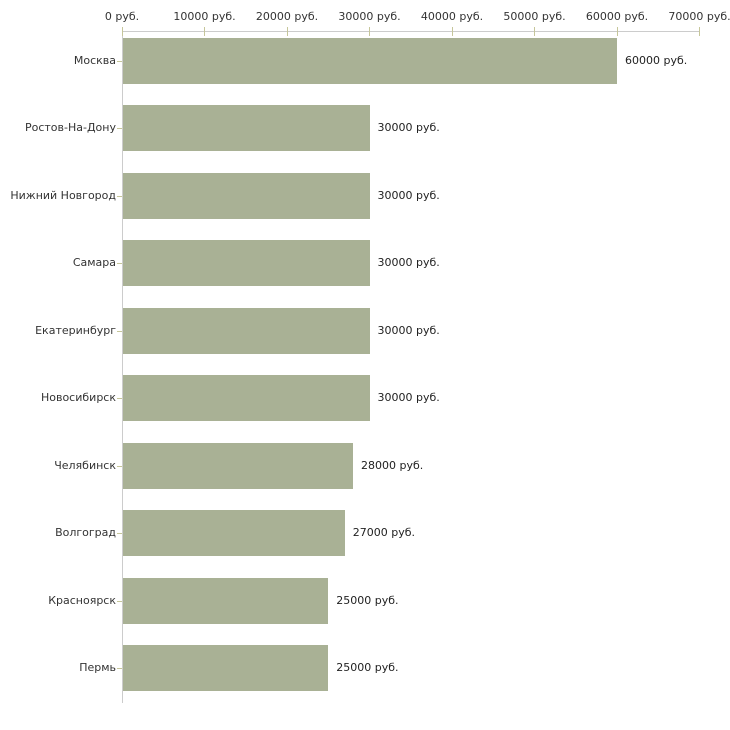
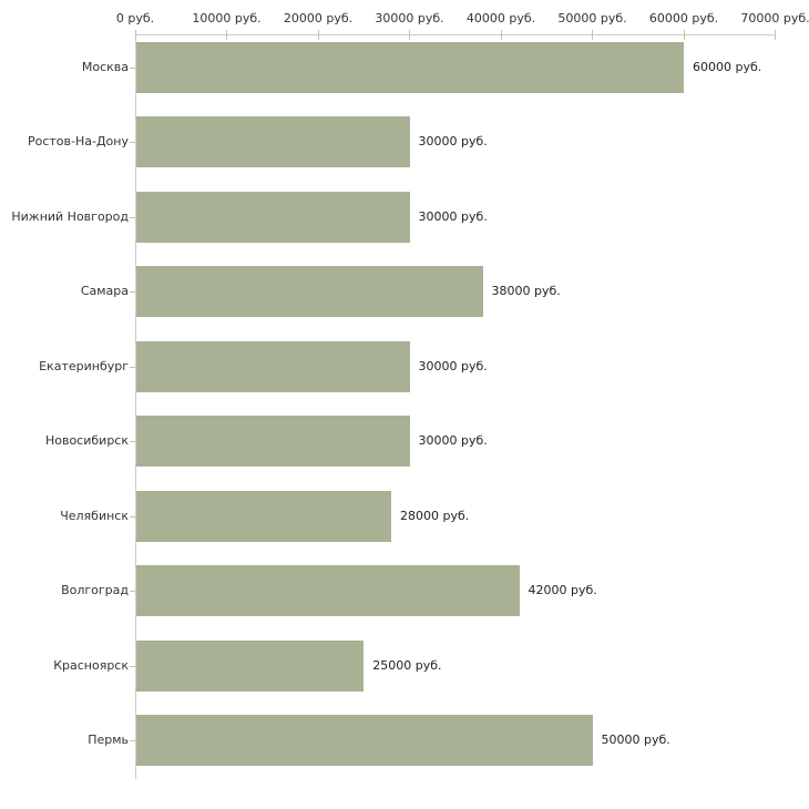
Самара: 30000 -> 38000
Волгоград: 27000 -> 42000
Пермь: 25000 -> 50000
